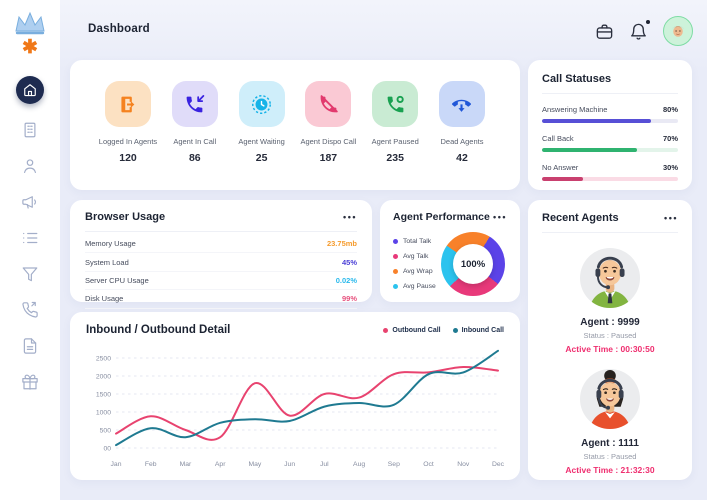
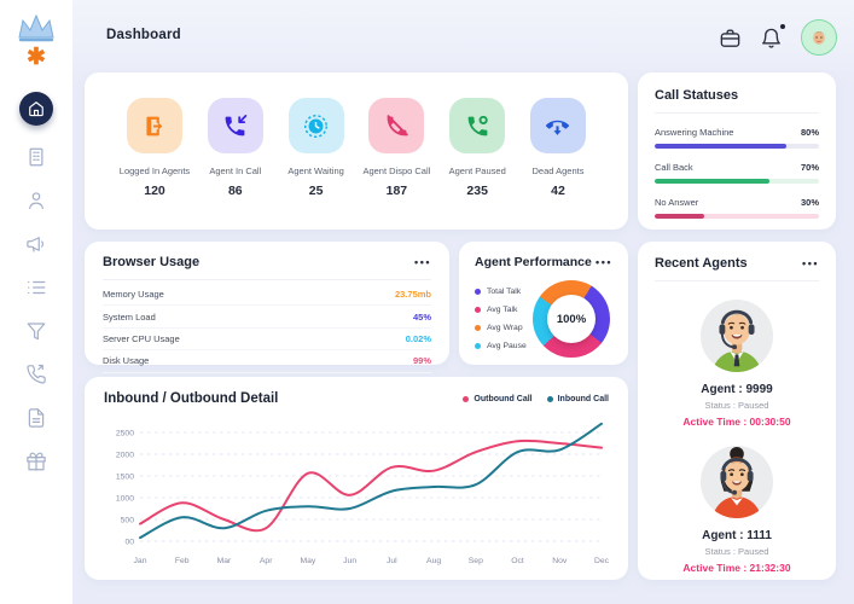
Outbound Call/May: 1800 -> 1600
Outbound Call/Jun: 900 -> 1100
Outbound Call/Jul: 1500 -> 1700
Outbound Call/Aug: 1400 -> 1600
Inbound Call/Sep: 1200 -> 1300
Outbound Call/Oct: 2100 -> 2300
